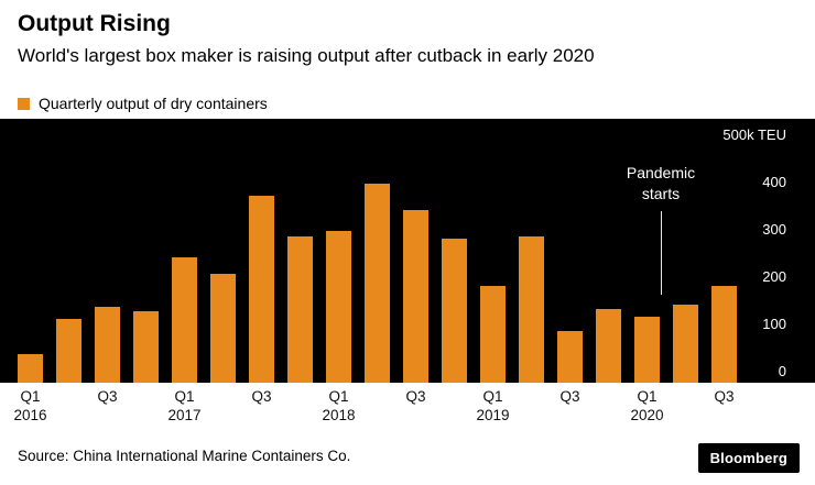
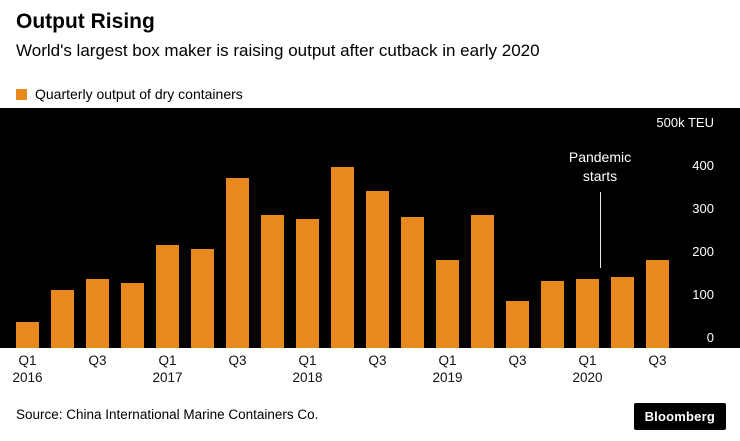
Q1 2017: 260 -> 240
Q1 2018: 320 -> 300
Q1 2020: 140 -> 160
